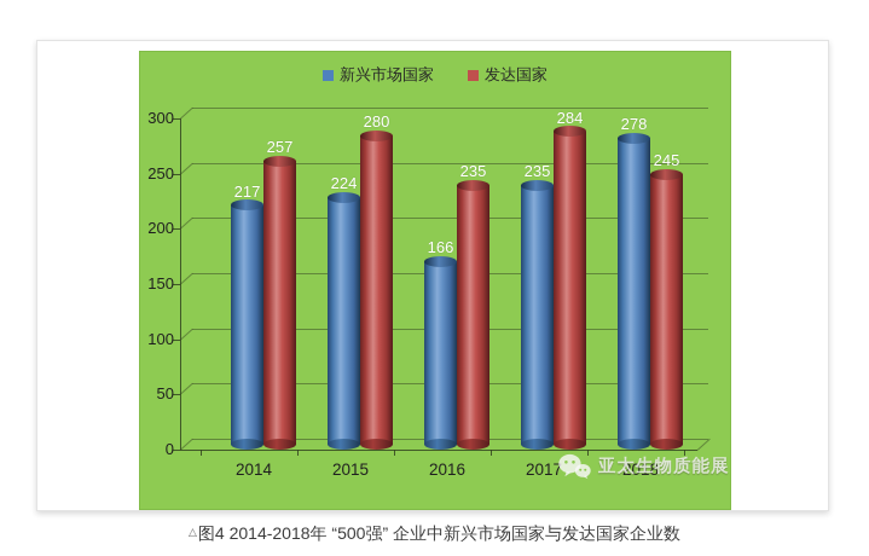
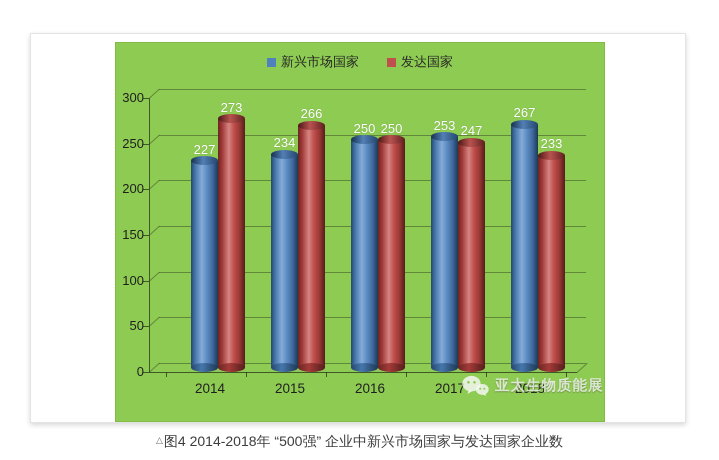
新兴市场国家/2014: 217 -> 227
发达国家/2014: 257 -> 273
新兴市场国家/2015: 224 -> 234
发达国家/2015: 280 -> 266
新兴市场国家/2016: 166 -> 250
发达国家/2016: 235 -> 250
新兴市场国家/2017: 235 -> 253
发达国家/2017: 284 -> 247
新兴市场国家/2018: 278 -> 267
发达国家/2018: 245 -> 233
